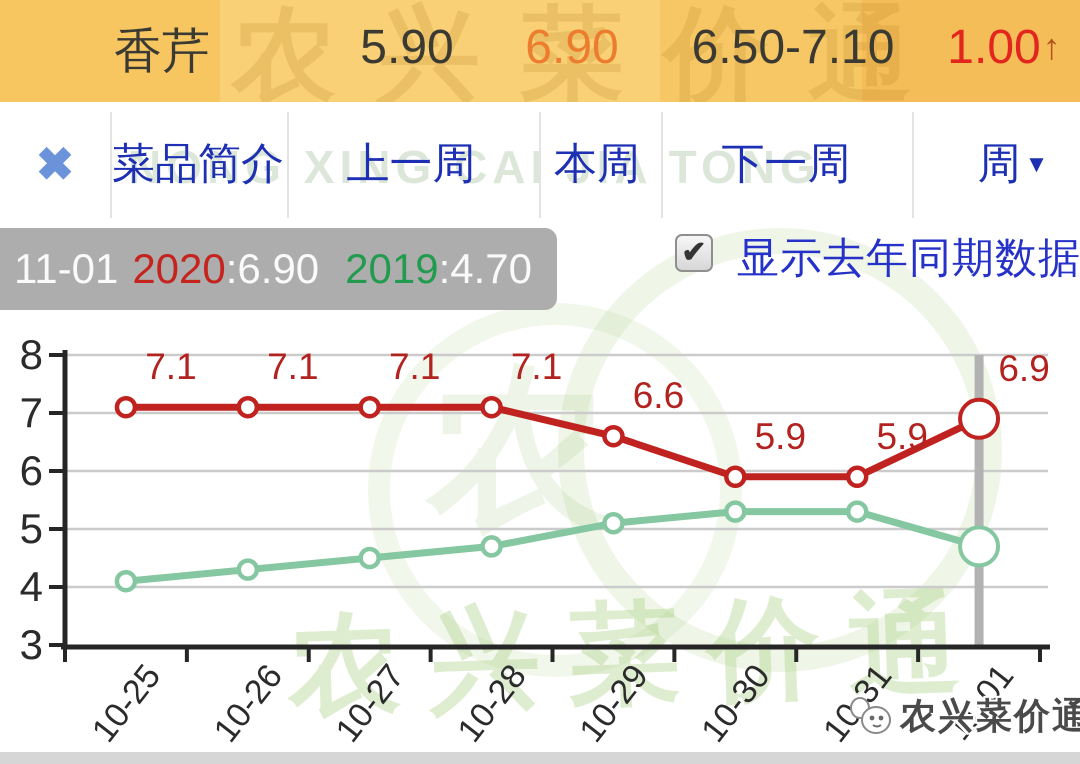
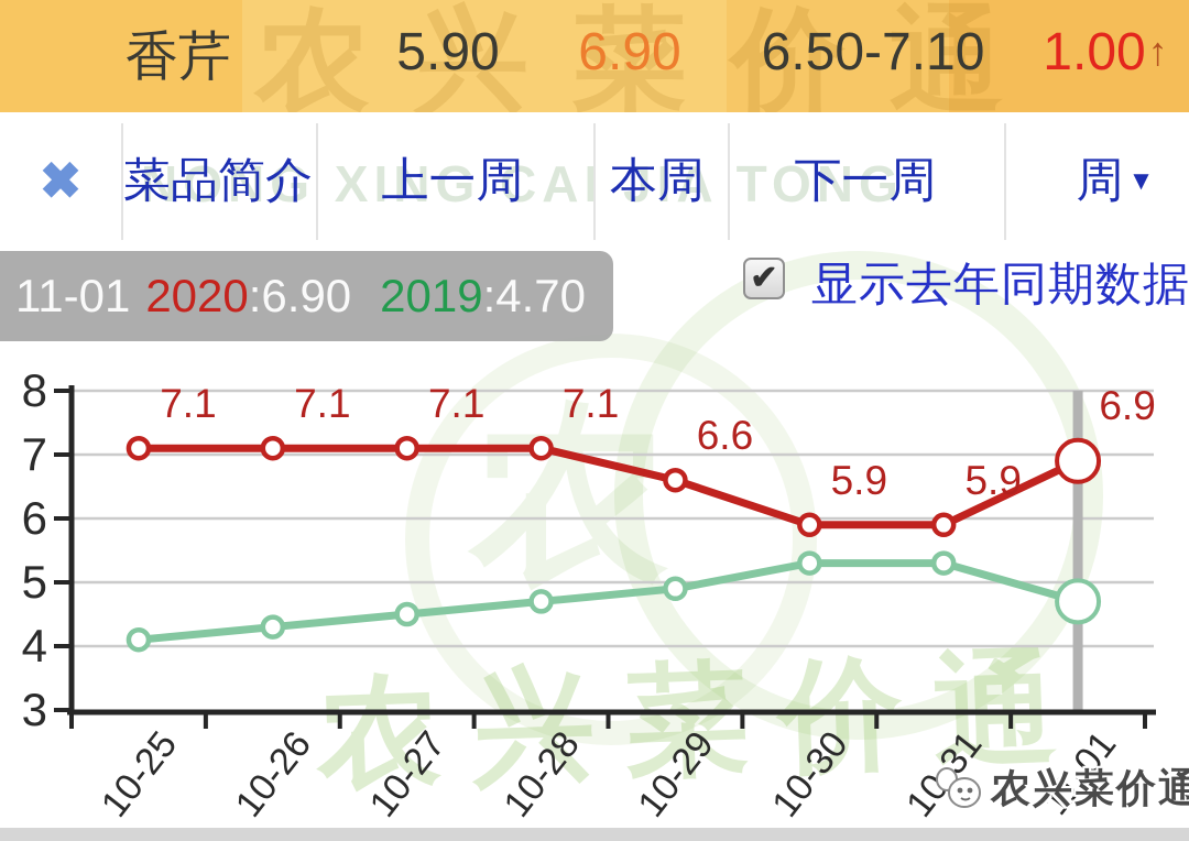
2019/10-29: 5.1 -> 4.9
